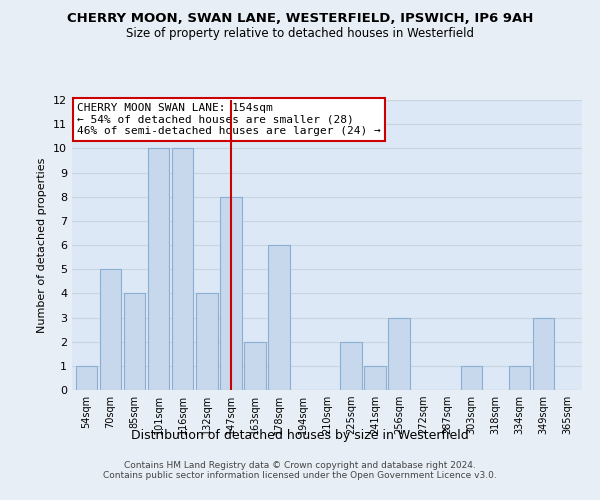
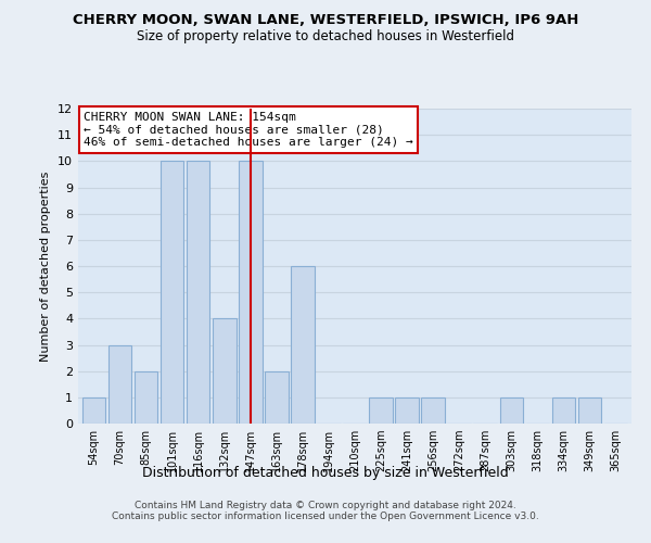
70sqm: 5 -> 3
85sqm: 4 -> 2
147sqm: 8 -> 10
225sqm: 2 -> 1
256sqm: 3 -> 1
349sqm: 3 -> 1
